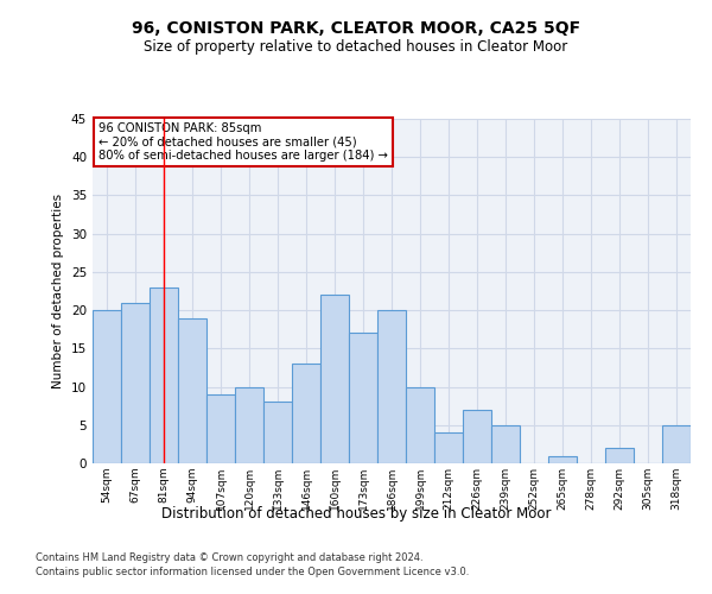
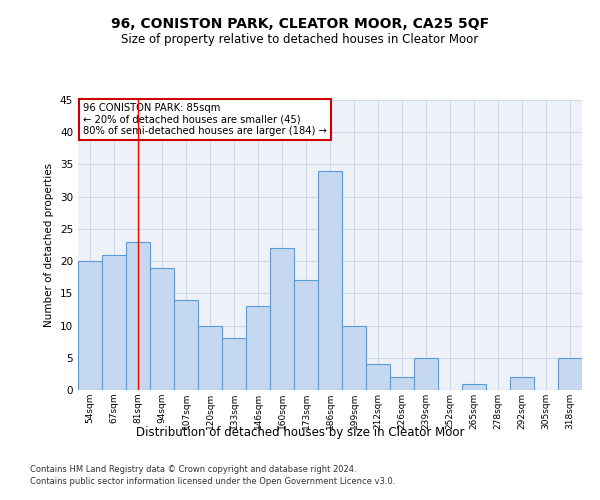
107sqm: 9 -> 14
186sqm: 20 -> 34
226sqm: 7 -> 2
